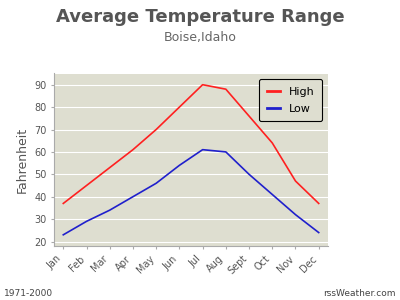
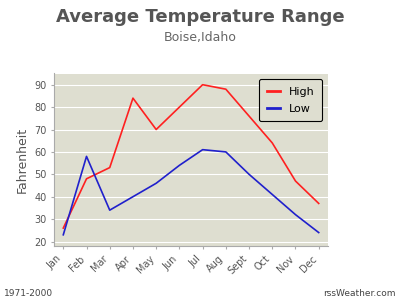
High/Jan: 37 -> 26
High/Feb: 45 -> 48
Low/Feb: 29 -> 58
High/Apr: 61 -> 84
